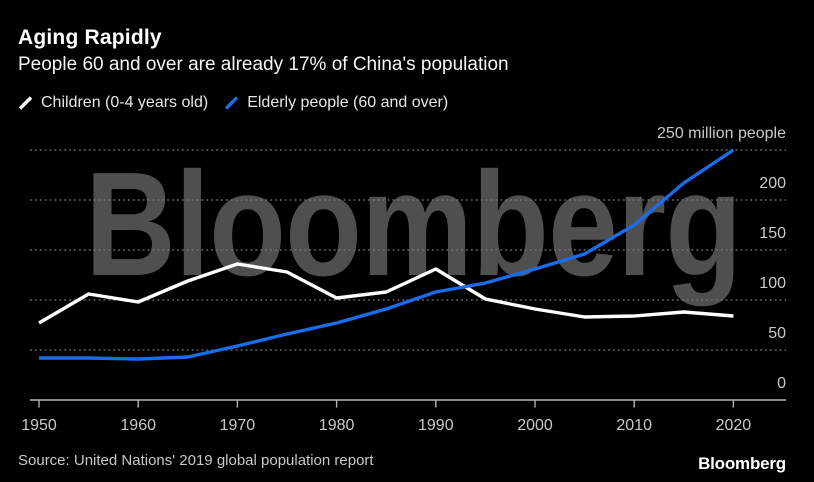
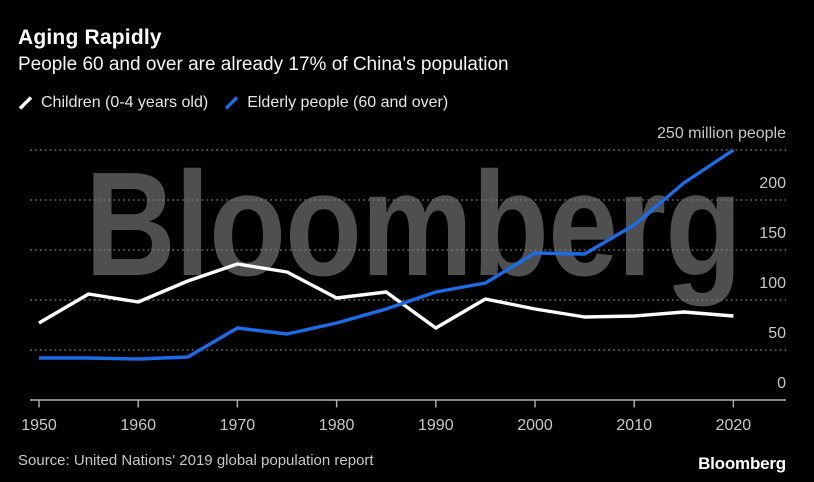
Elderly people (60 and over)/1970: 54 -> 72
Children (0-4 years old)/1990: 131 -> 72
Elderly people (60 and over)/2000: 131 -> 147
